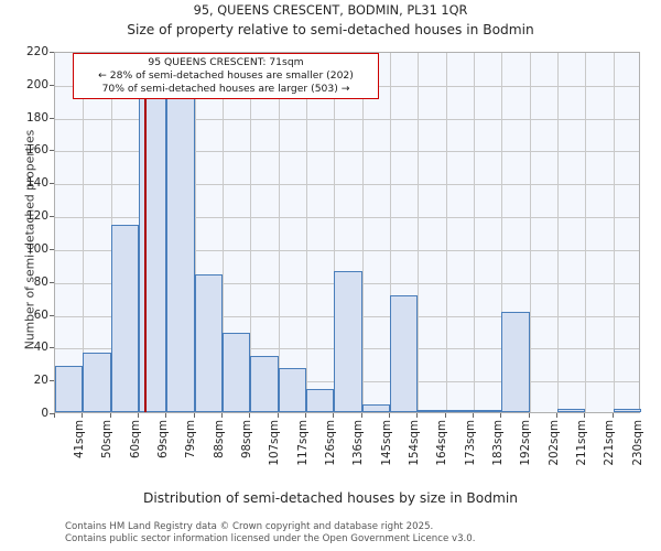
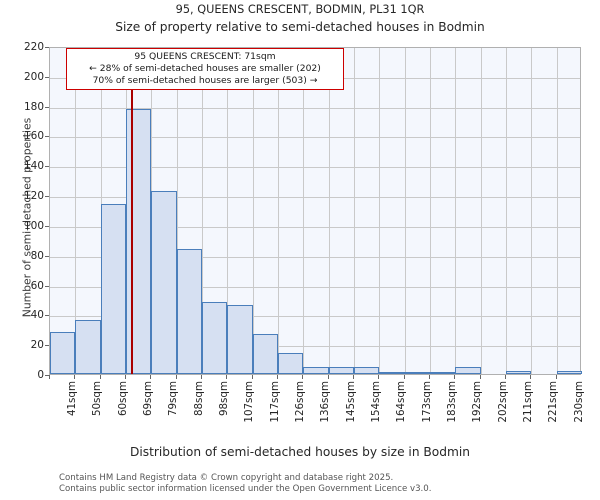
69sqm: 193 -> 178
79sqm: 198 -> 123
107sqm: 34 -> 46
136sqm: 86 -> 5
154sqm: 71 -> 5
192sqm: 61 -> 5
